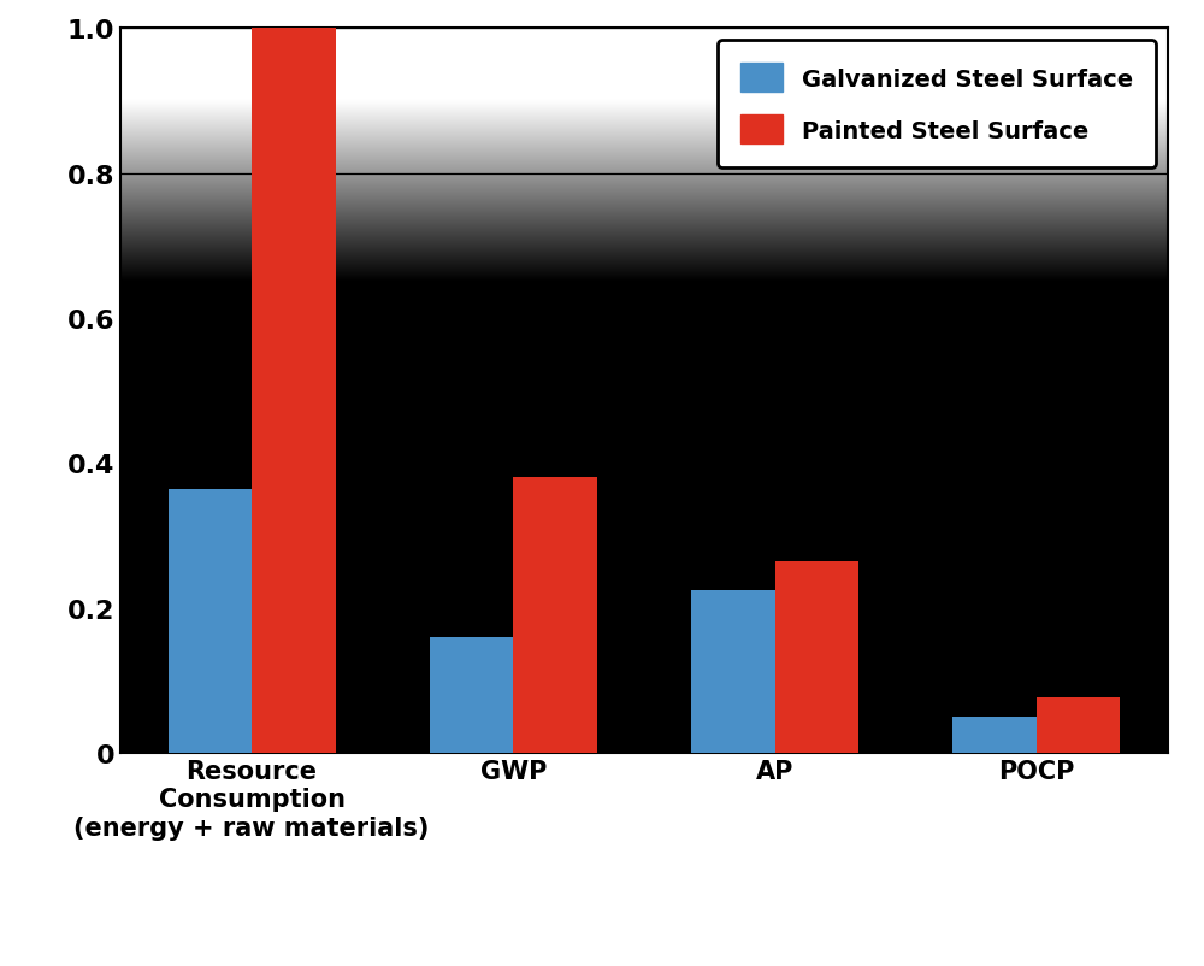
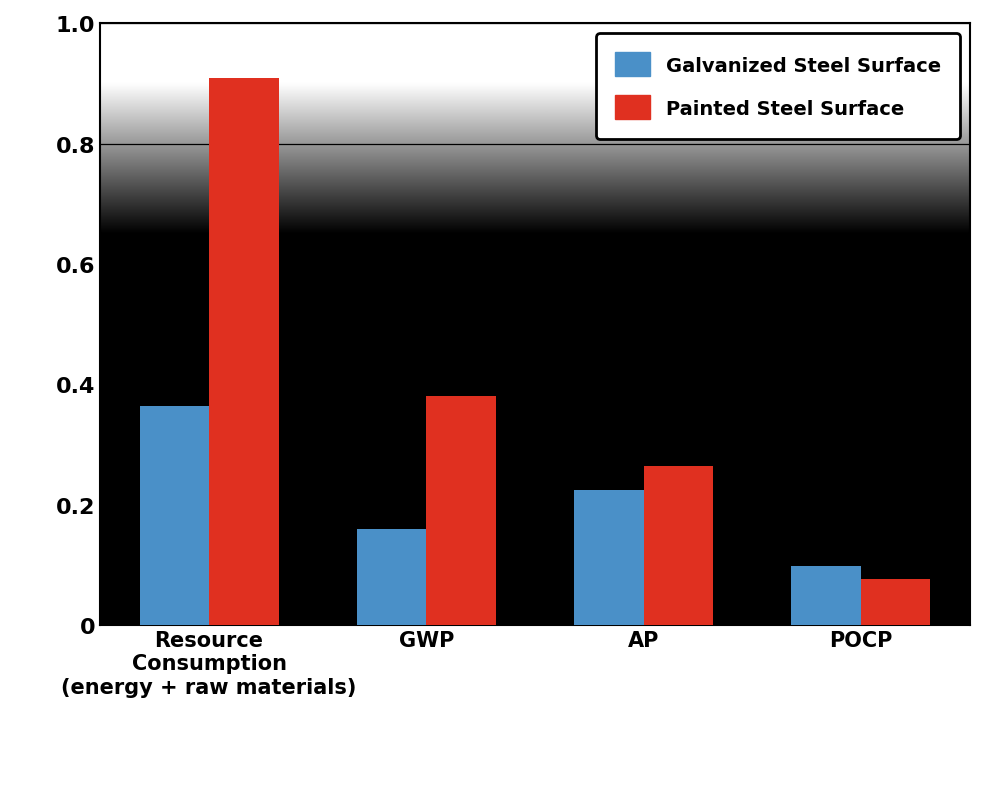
Painted Steel Surface/Resource Consumption (energy + raw materials): 1.000 -> 0.908
Galvanized Steel Surface/POCP: 0.050 -> 0.098
